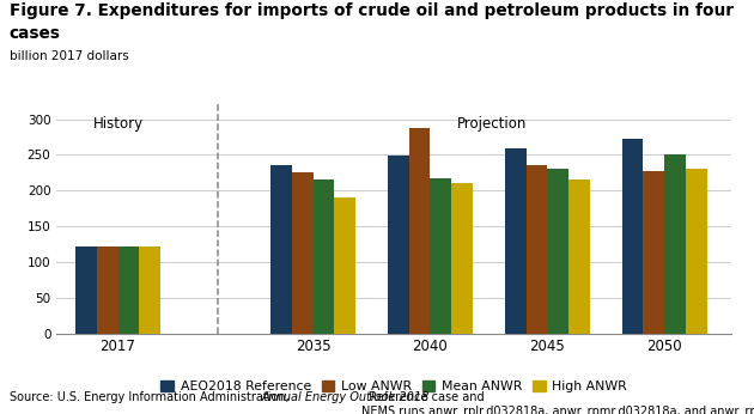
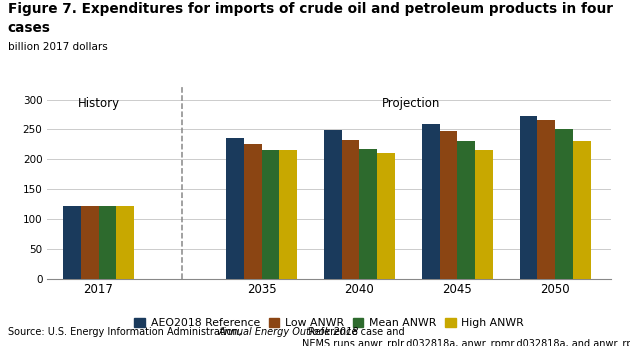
High ANWR/2035: 190 -> 215
Low ANWR/2040: 288 -> 232
Low ANWR/2045: 236 -> 248
Low ANWR/2050: 228 -> 266
